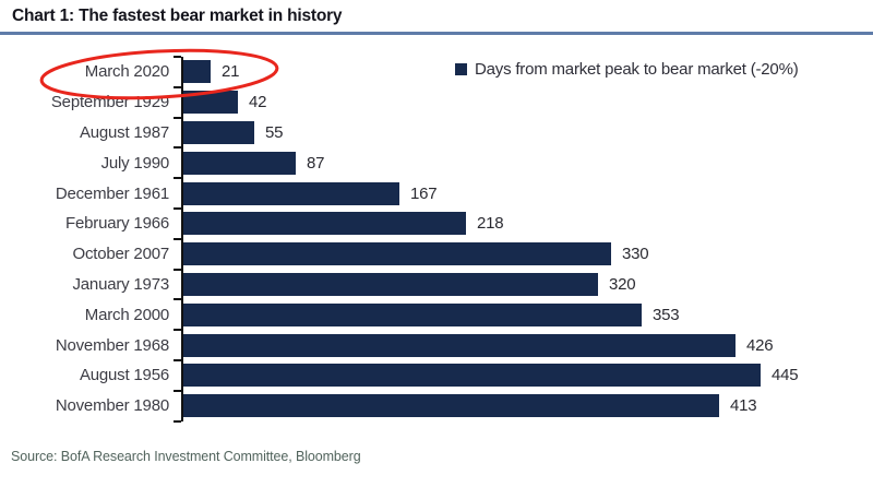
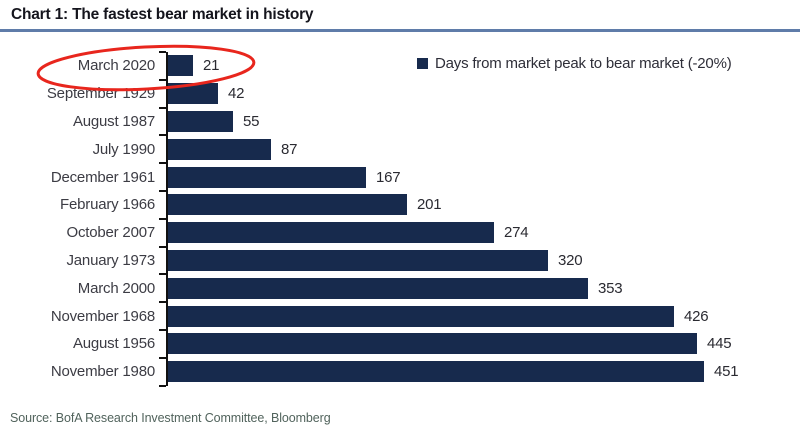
February 1966: 218 -> 201
October 2007: 330 -> 274
November 1980: 413 -> 451
